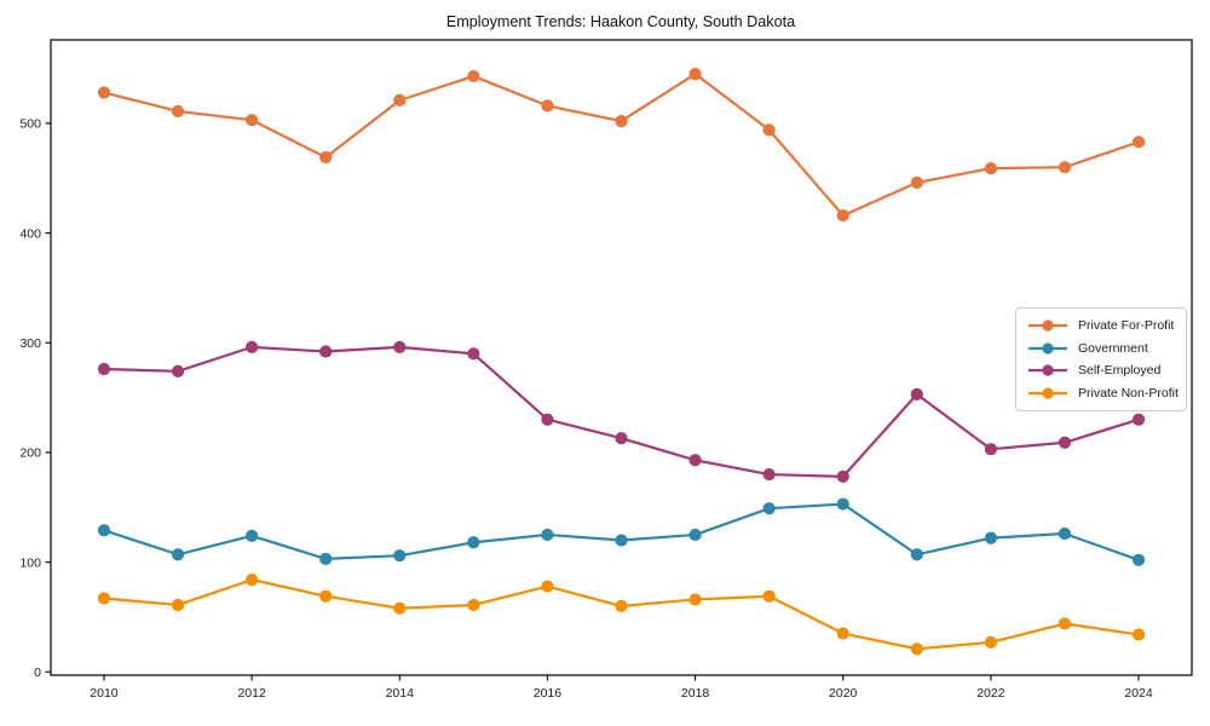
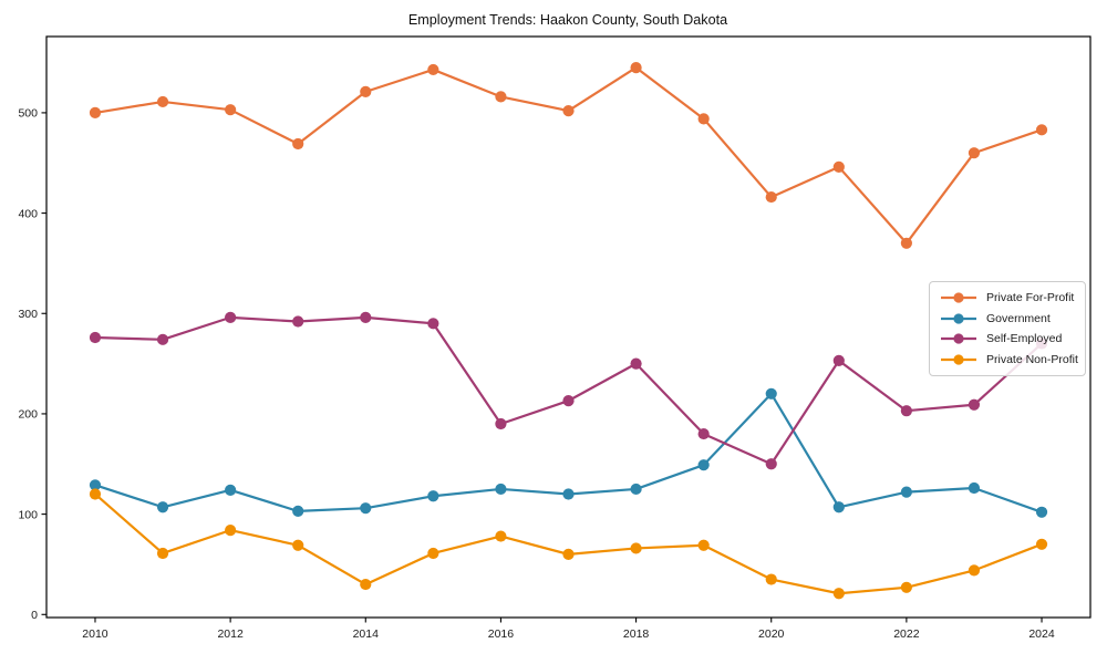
Private For-Profit/2010: 530 -> 500
Private Non-Profit/2010: 70 -> 120
Private Non-Profit/2014: 60 -> 30
Self-Employed/2016: 230 -> 190
Self-Employed/2018: 190 -> 250
Government/2020: 150 -> 220
Self-Employed/2020: 180 -> 150
Private For-Profit/2022: 460 -> 370
Self-Employed/2024: 230 -> 270
Private Non-Profit/2024: 30 -> 70
